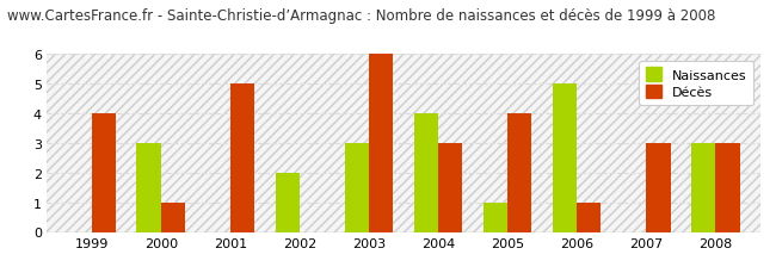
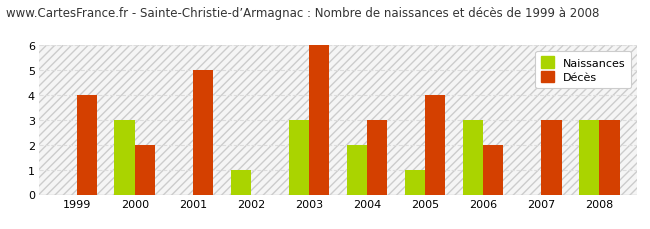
Décès/2000: 1 -> 2
Naissances/2002: 2 -> 1
Naissances/2004: 4 -> 2
Naissances/2006: 5 -> 3
Décès/2006: 1 -> 2
